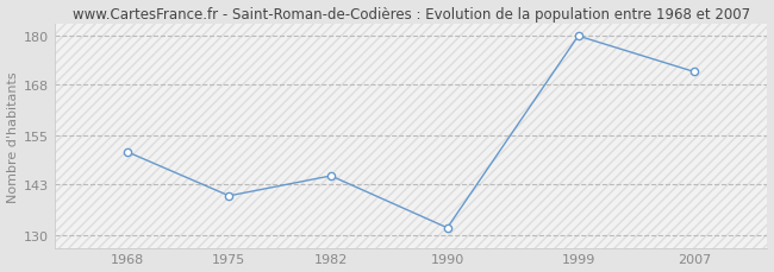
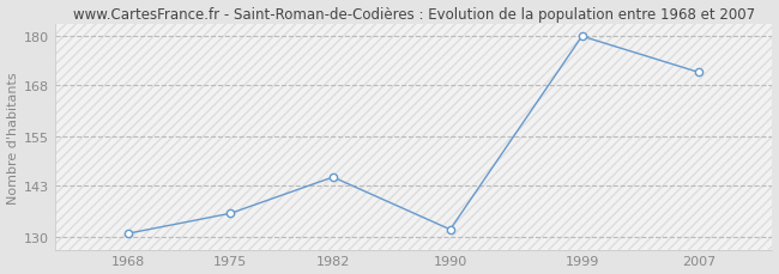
1968: 151 -> 131
1975: 140 -> 136
